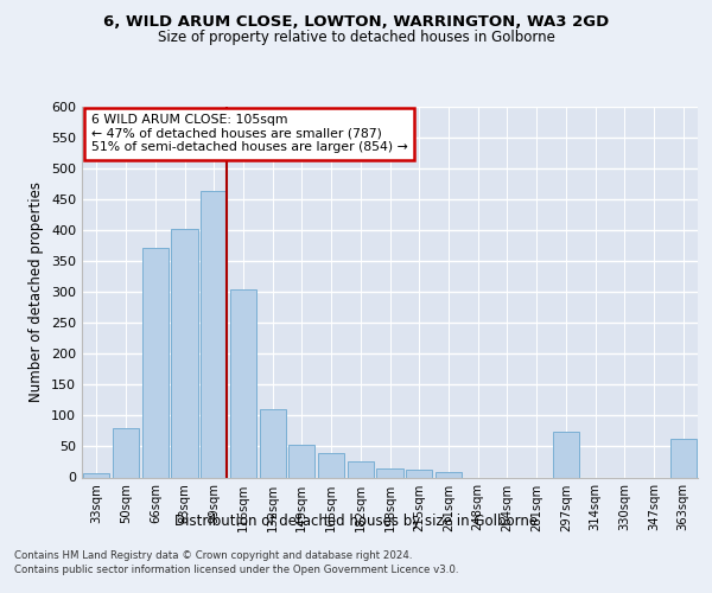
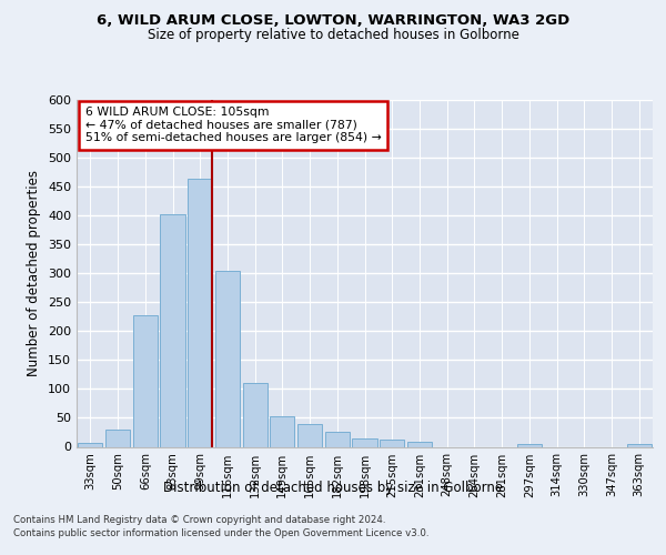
50sqm: 80 -> 30
66sqm: 372 -> 228
297sqm: 74 -> 5
363sqm: 62 -> 5
